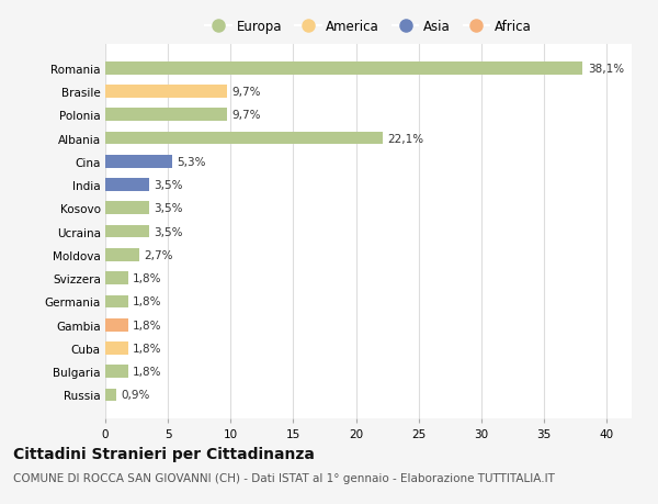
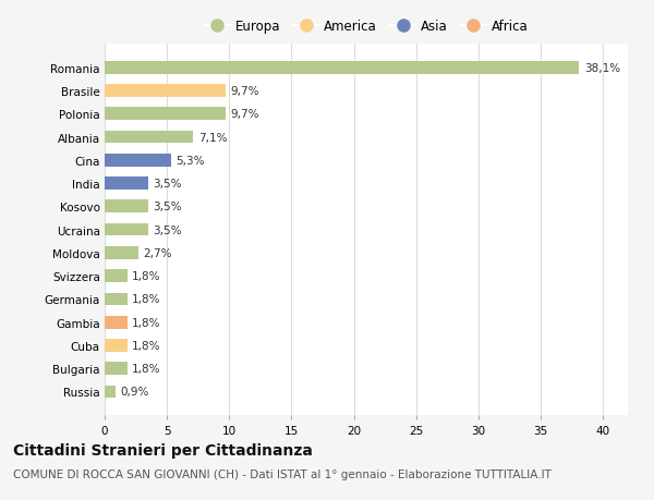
Albania: 22,1% -> 7,1%
